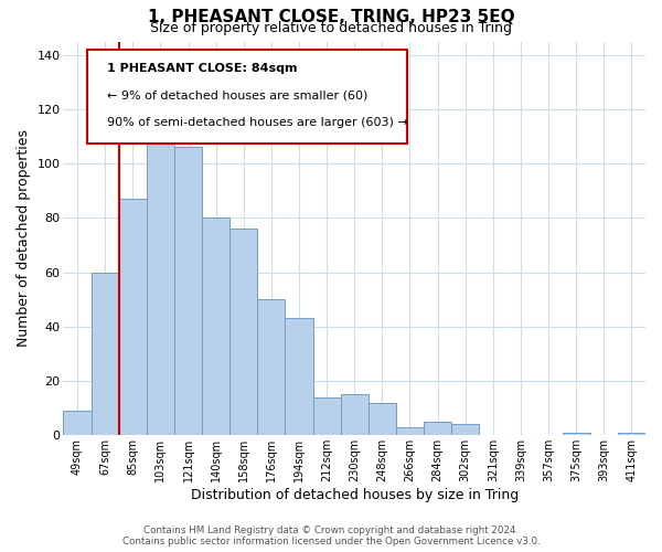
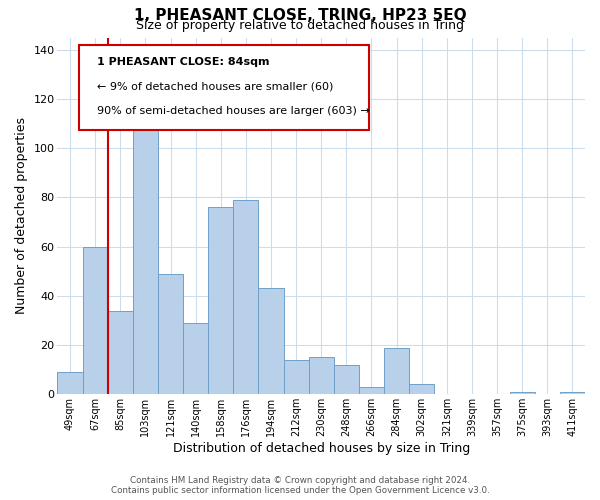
85sqm: 87 -> 34
121sqm: 106 -> 49
140sqm: 80 -> 29
176sqm: 50 -> 79
284sqm: 5 -> 19
